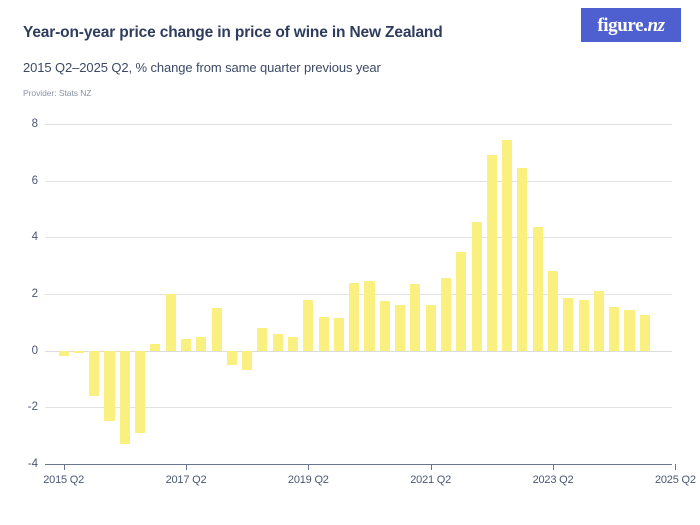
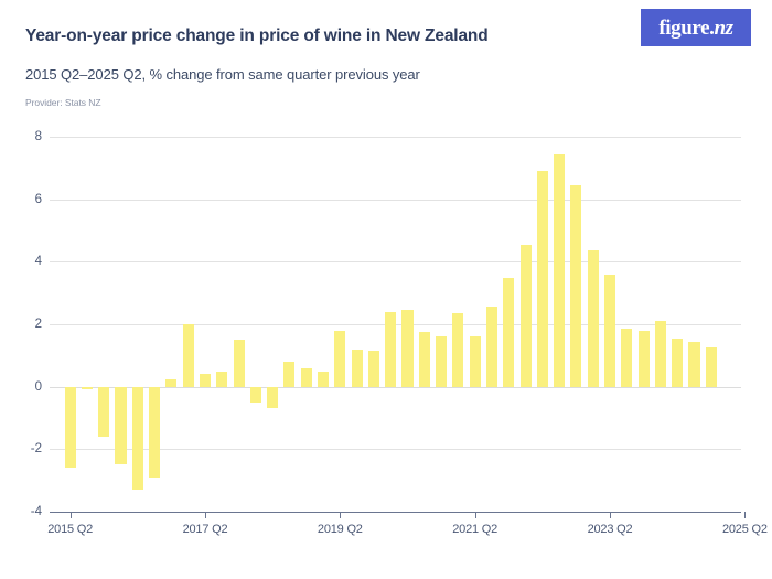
2015 Q2: -0.2 -> -2.6
2023 Q2: 2.8 -> 3.6
